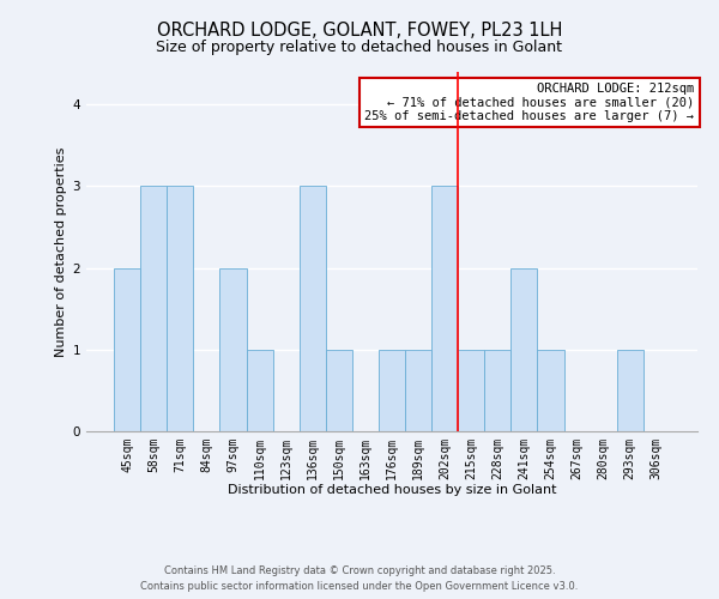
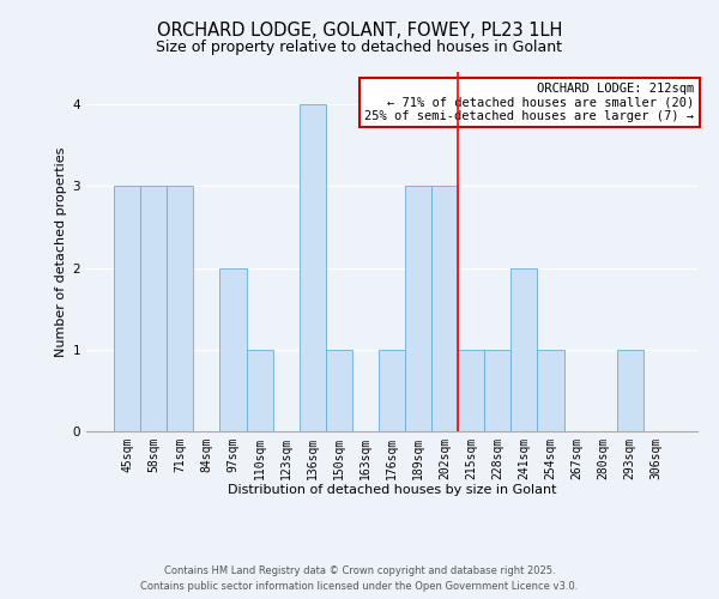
45sqm: 2 -> 3
136sqm: 3 -> 4
189sqm: 1 -> 3
